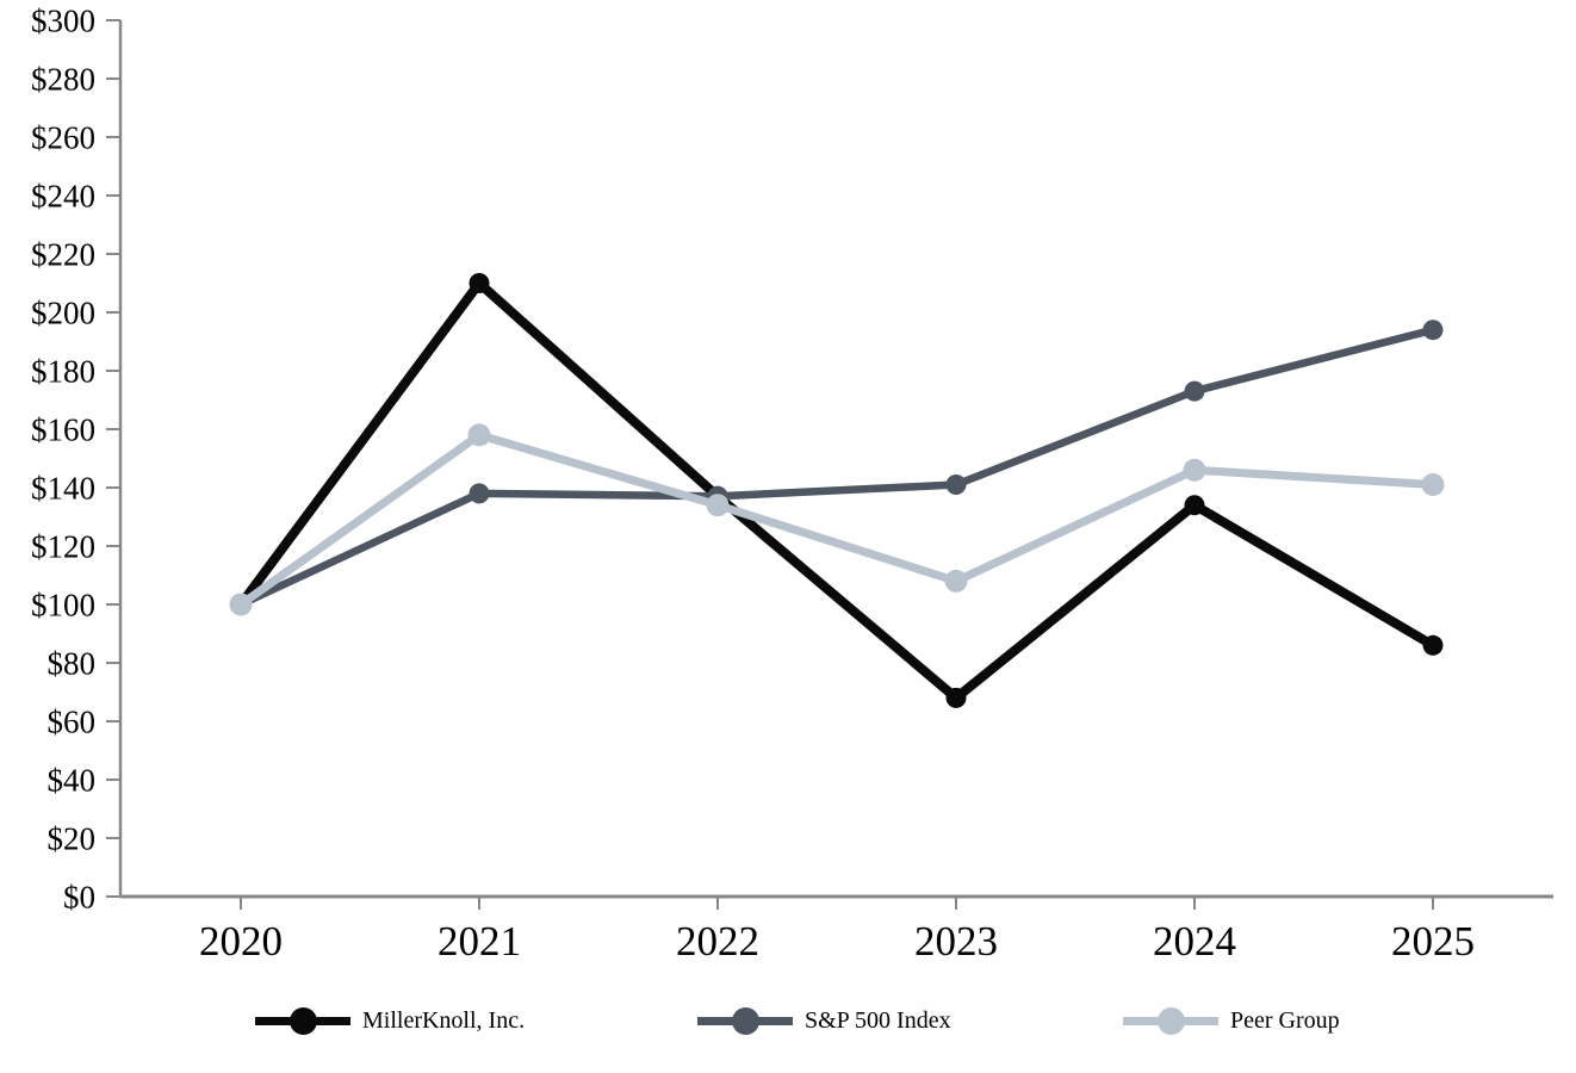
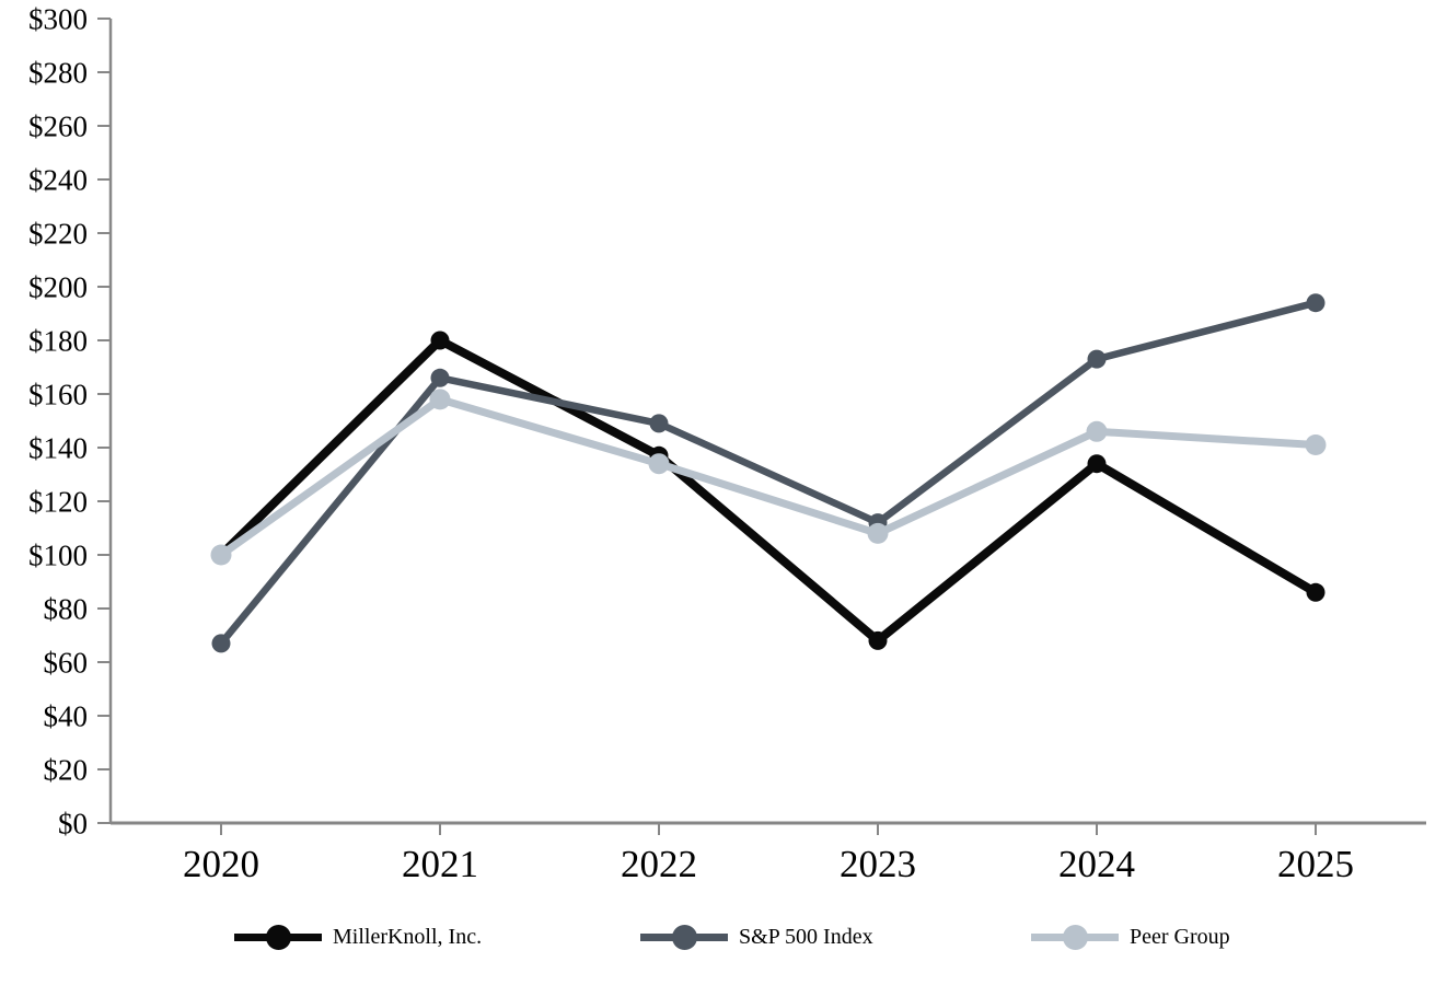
S&P 500 Index/2020: $100 -> $67
MillerKnoll, Inc./2021: $210 -> $180
S&P 500 Index/2021: $138 -> $166
S&P 500 Index/2022: $137 -> $149
S&P 500 Index/2023: $141 -> $112
